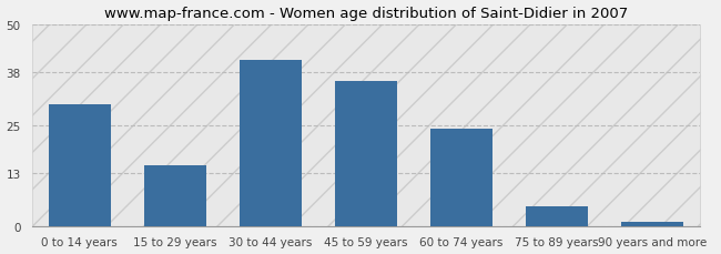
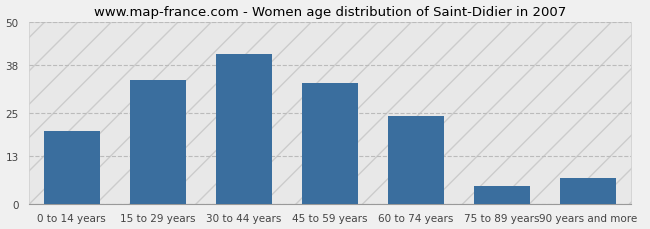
0 to 14 years: 30 -> 20
15 to 29 years: 15 -> 34
45 to 59 years: 36 -> 33
90 years and more: 1 -> 7
